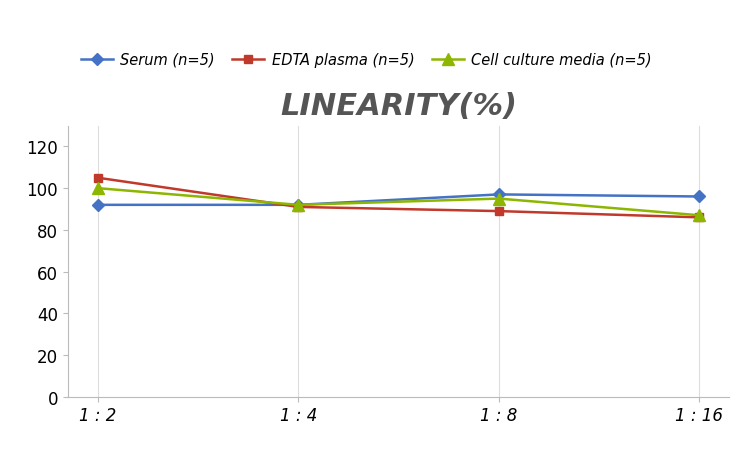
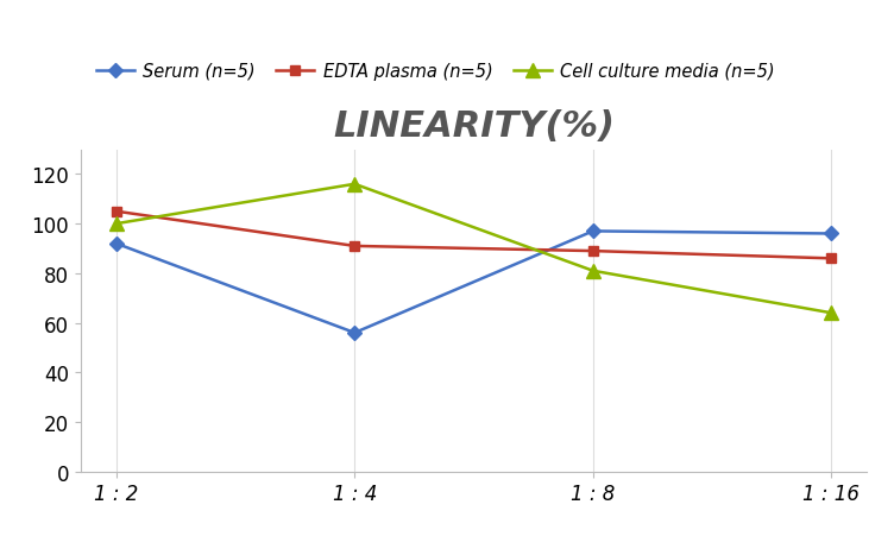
Serum (n=5)/1 : 4: 92 -> 56
Cell culture media (n=5)/1 : 4: 92 -> 116
Cell culture media (n=5)/1 : 8: 95 -> 81
Cell culture media (n=5)/1 : 16: 87 -> 64
